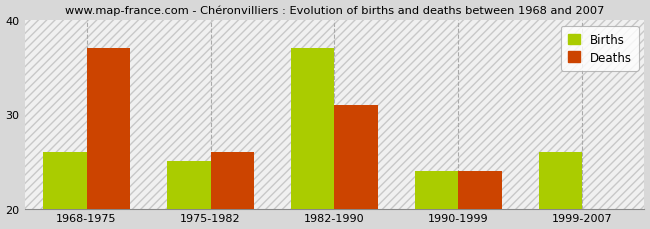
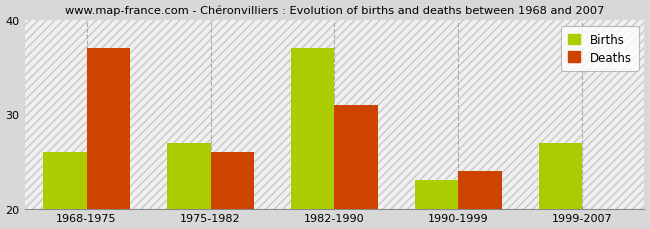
Births/1975-1982: 25 -> 27
Births/1990-1999: 24 -> 23
Births/1999-2007: 26 -> 27
